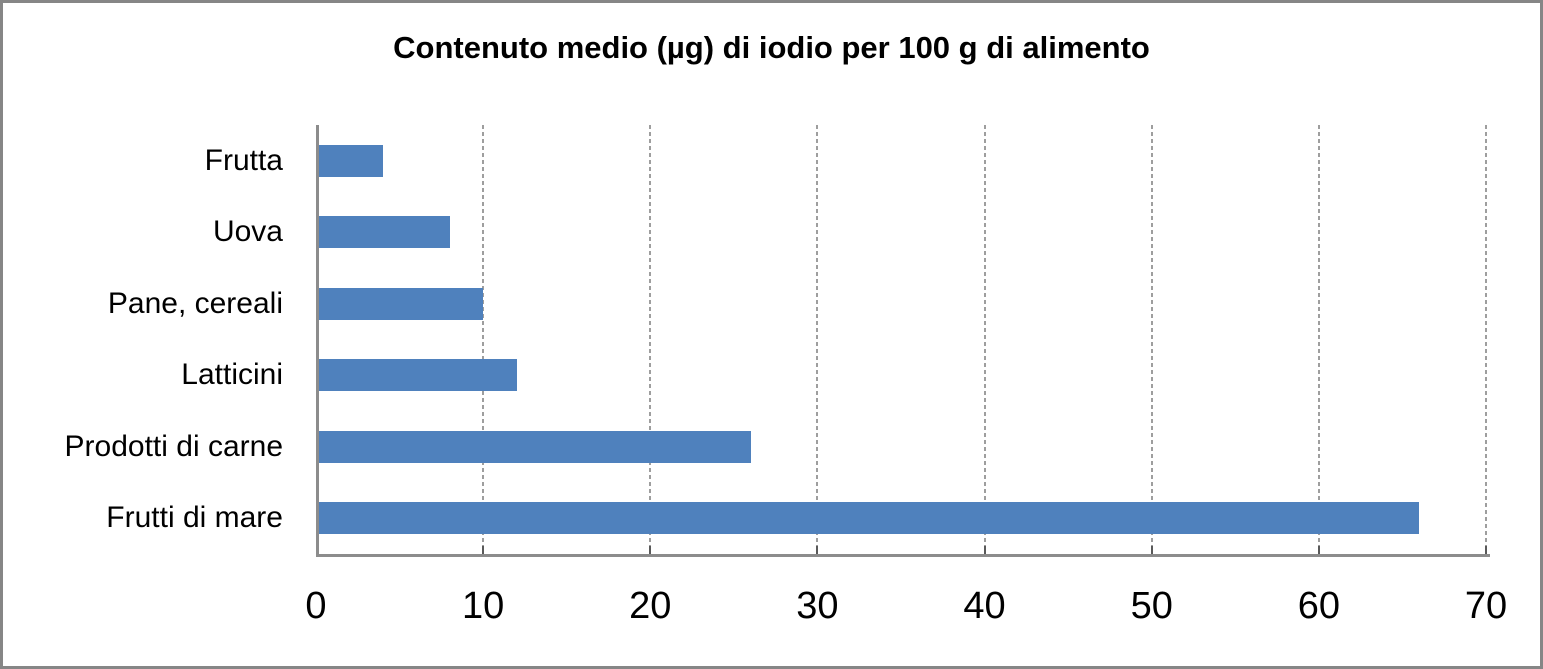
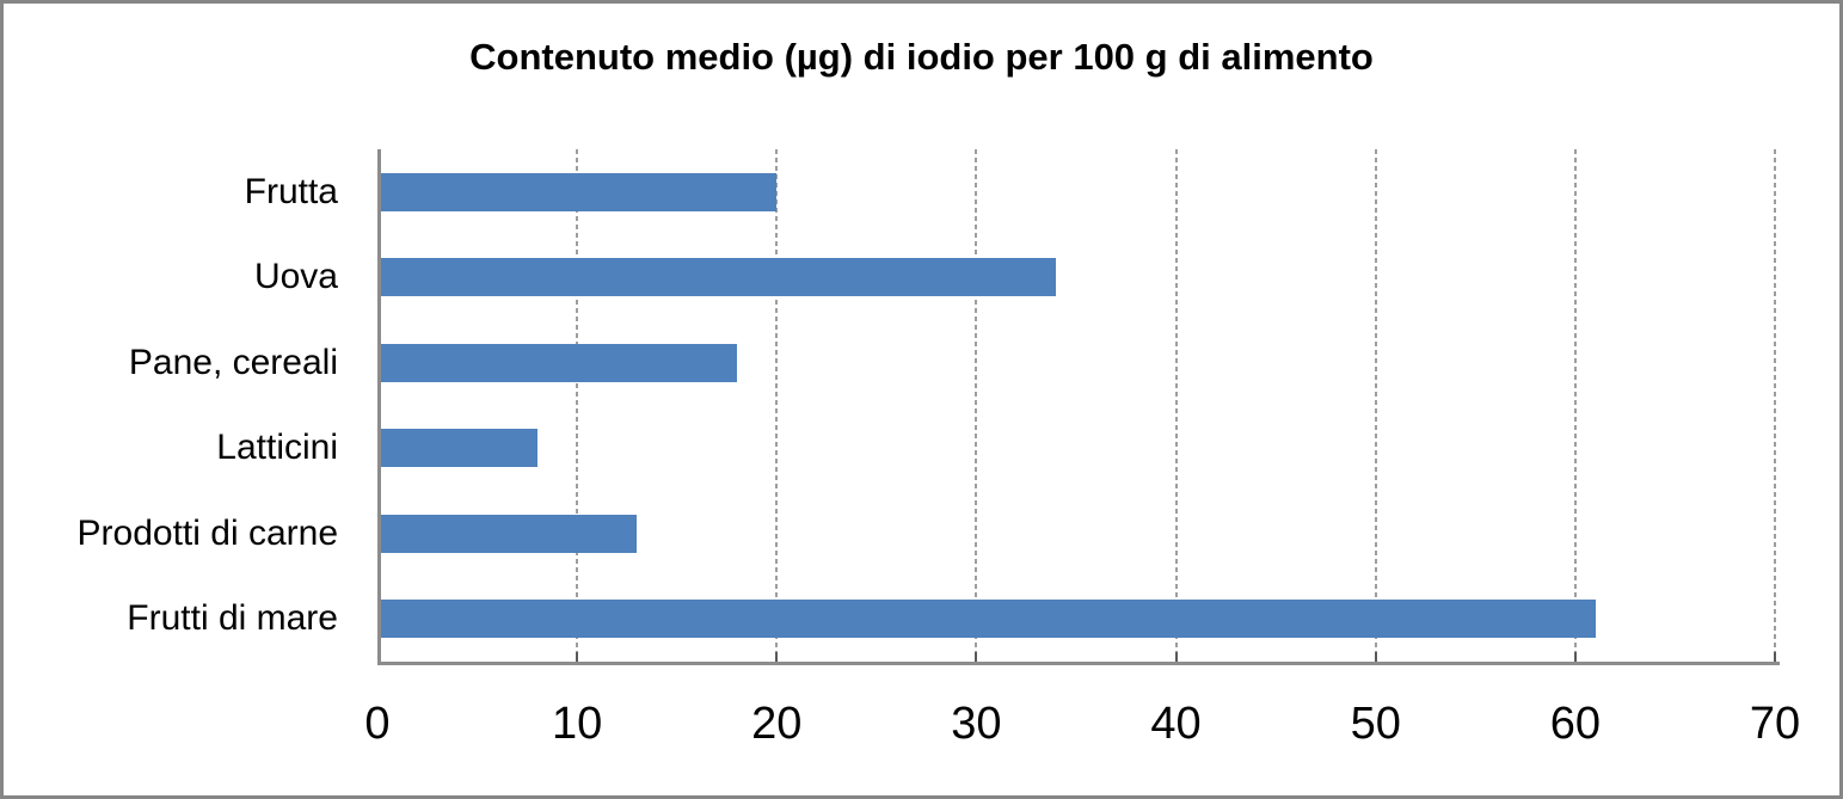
Frutta: 4 -> 20
Uova: 8 -> 34
Pane, cereali: 10 -> 18
Latticini: 12 -> 8
Prodotti di carne: 26 -> 13
Frutti di mare: 66 -> 61
